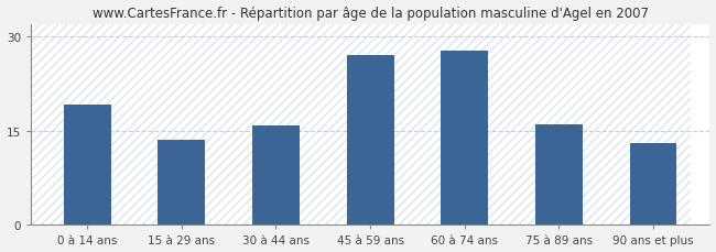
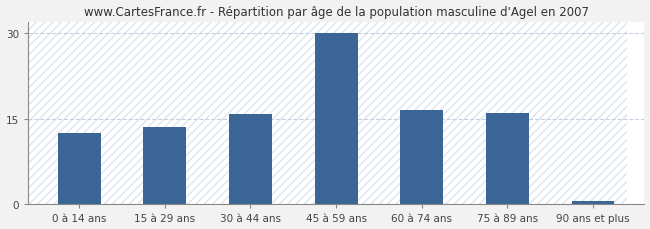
0 à 14 ans: 19.2 -> 12.5
45 à 59 ans: 27.0 -> 30.0
60 à 74 ans: 27.8 -> 16.5
90 ans et plus: 13.0 -> 0.6
